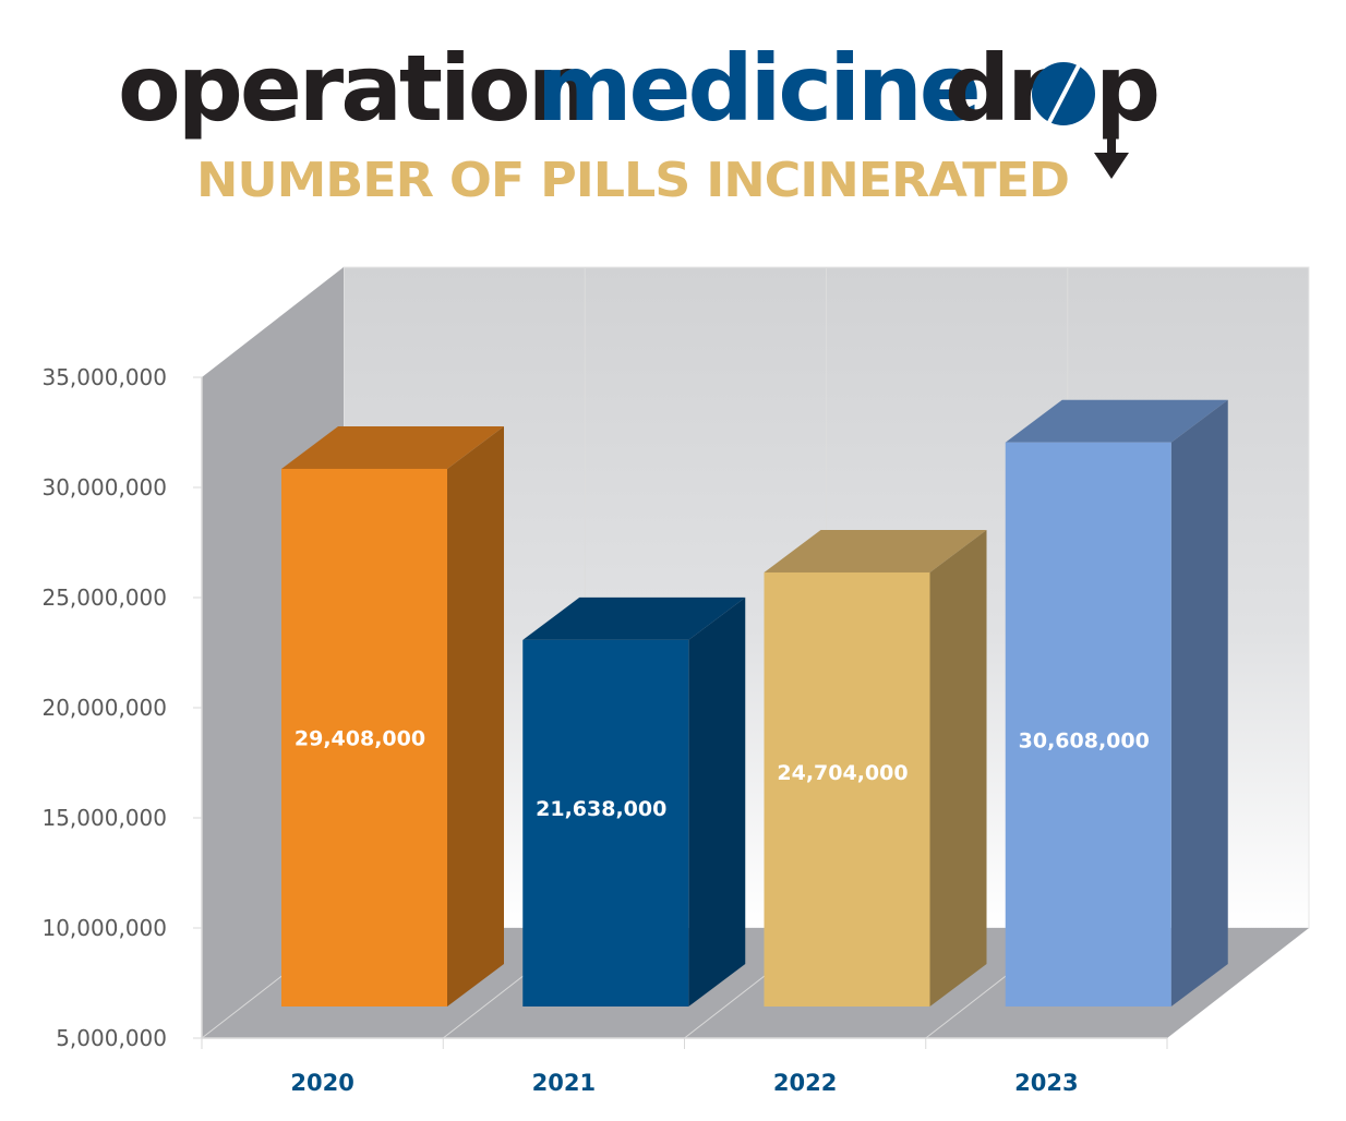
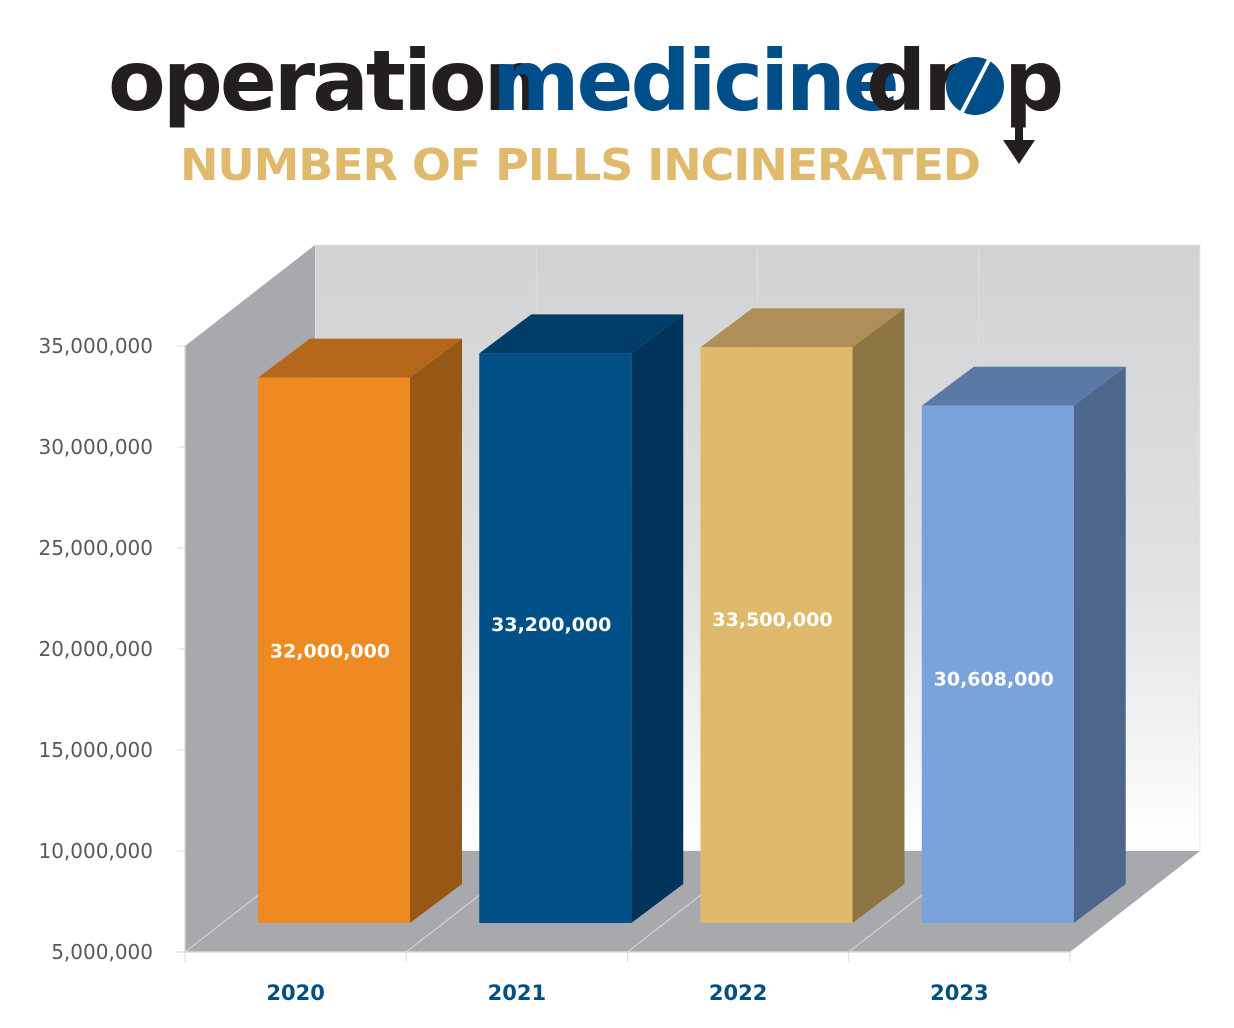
2020: 29,408,000 -> 32,000,000
2021: 21,638,000 -> 33,200,000
2022: 24,704,000 -> 33,500,000
